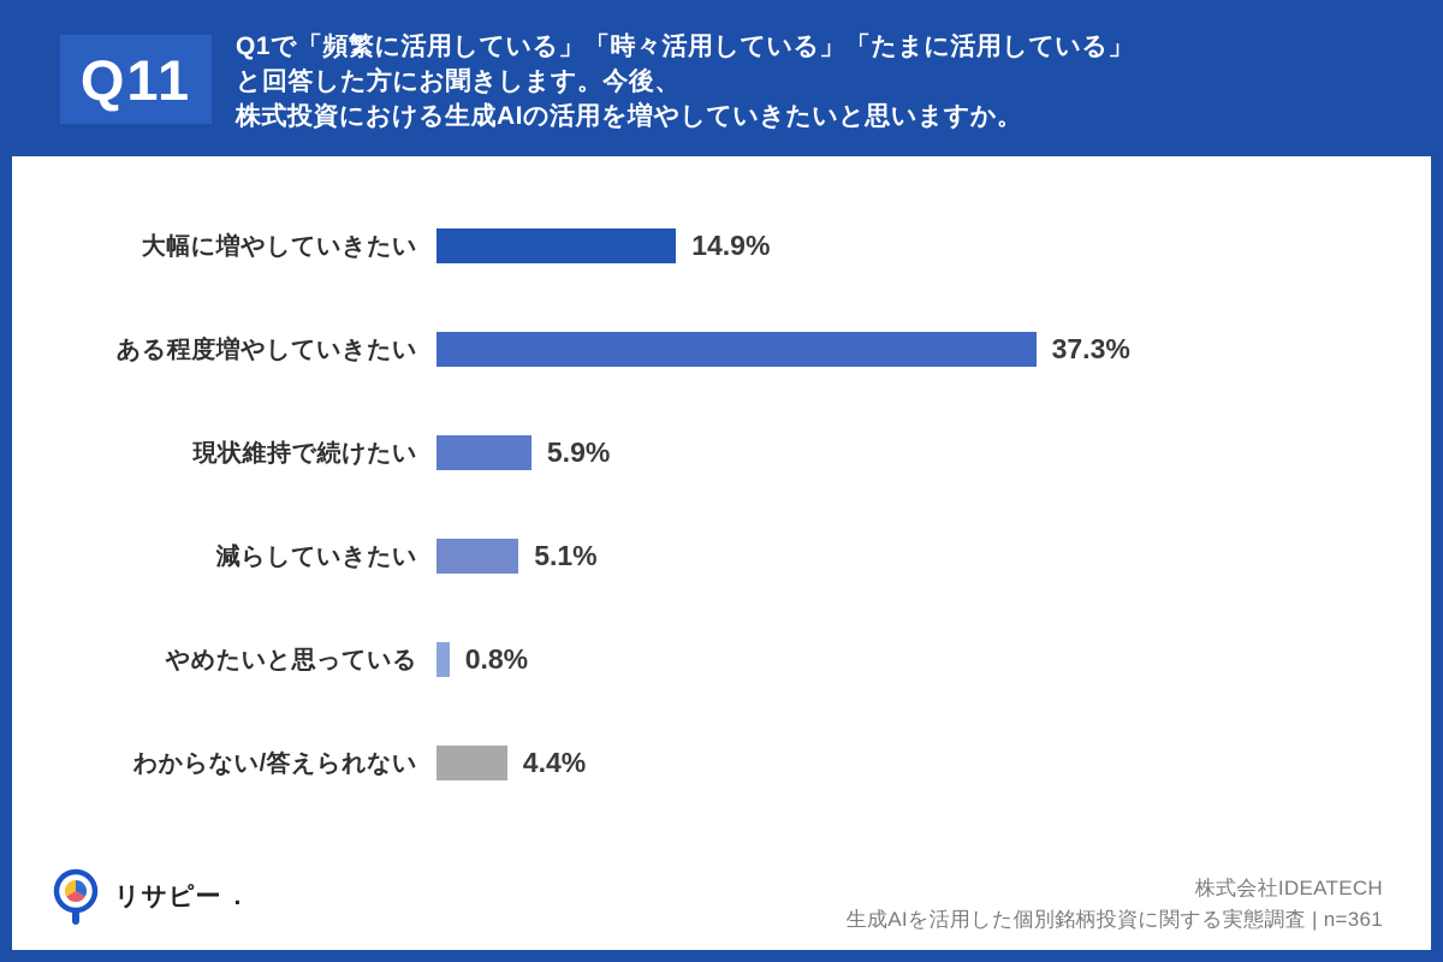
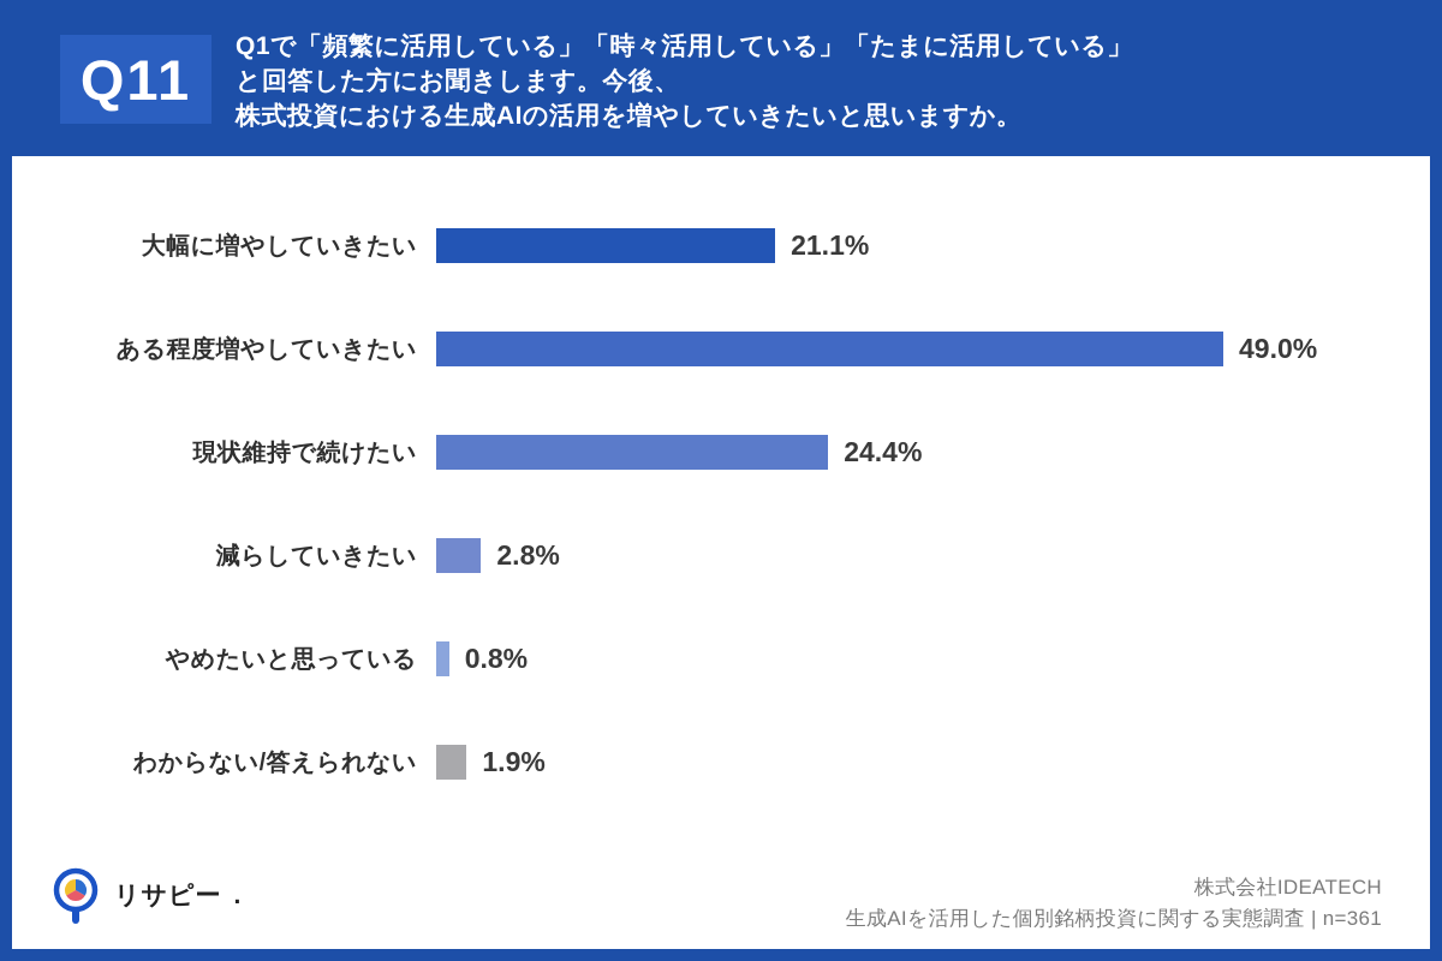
大幅に増やしていきたい: 14.9% -> 21.1%
ある程度増やしていきたい: 37.3% -> 49.0%
現状維持で続けたい: 5.9% -> 24.4%
減らしていきたい: 5.1% -> 2.8%
わからない/答えられない: 4.4% -> 1.9%
